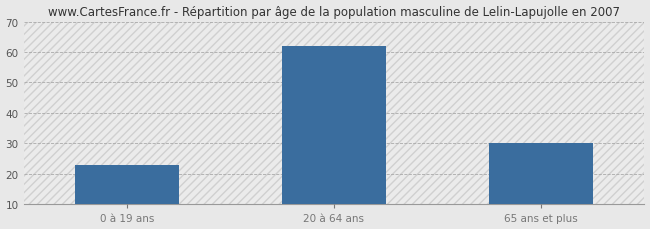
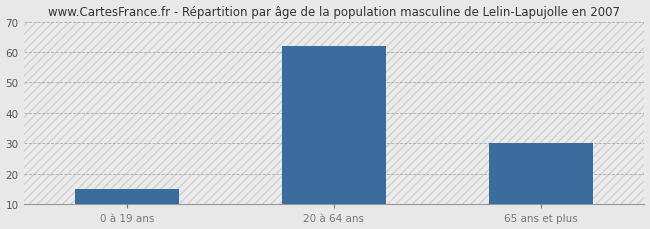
0 à 19 ans: 23 -> 15
